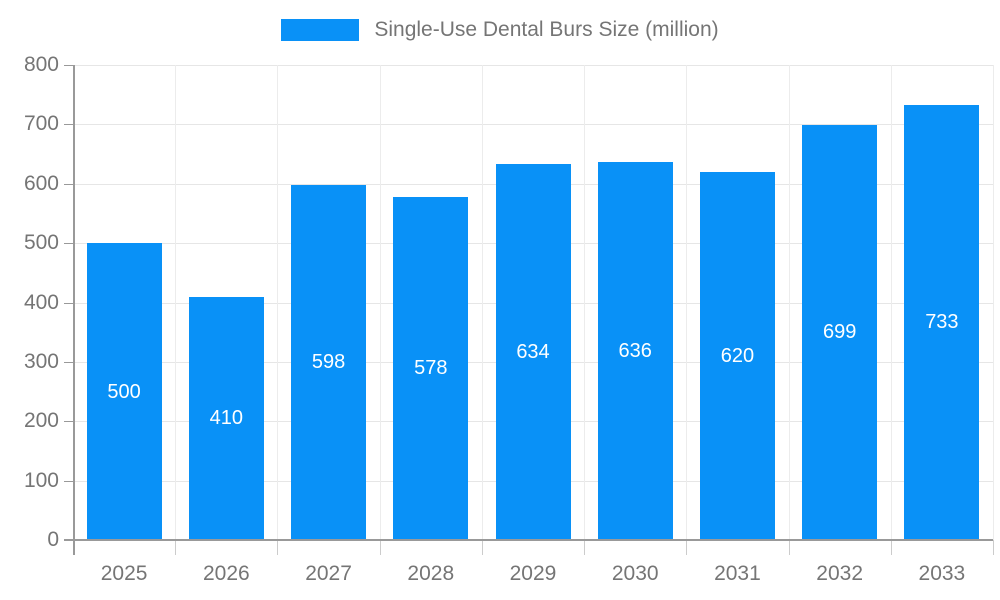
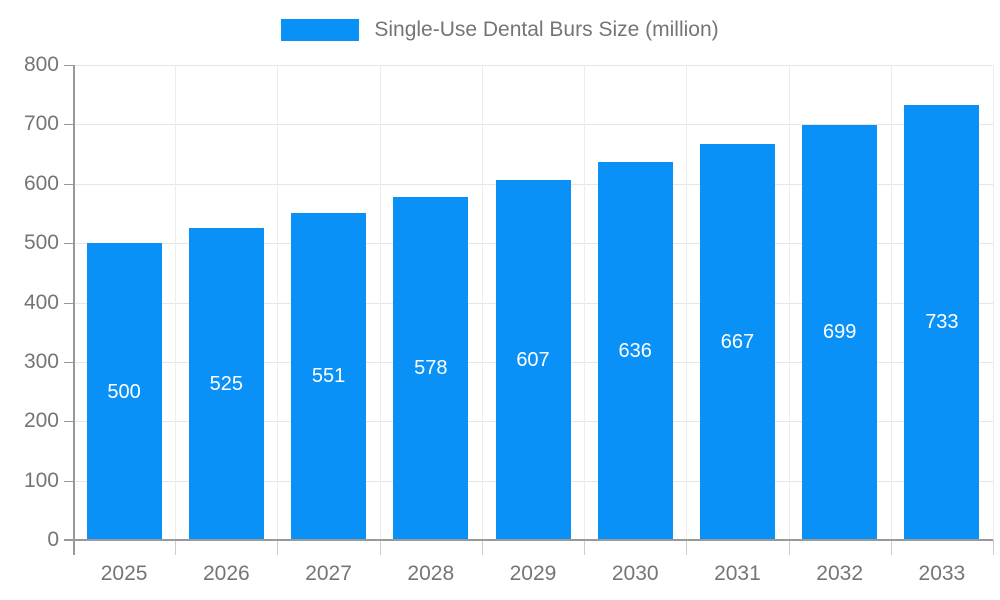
2026: 410 -> 525
2027: 598 -> 551
2029: 634 -> 607
2031: 620 -> 667
